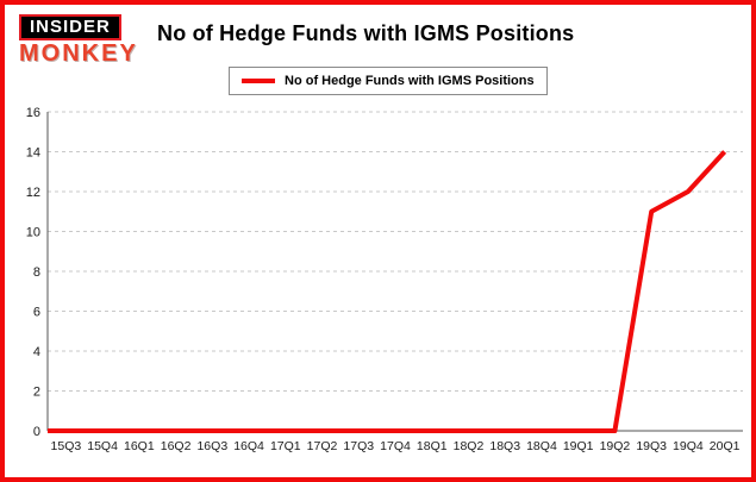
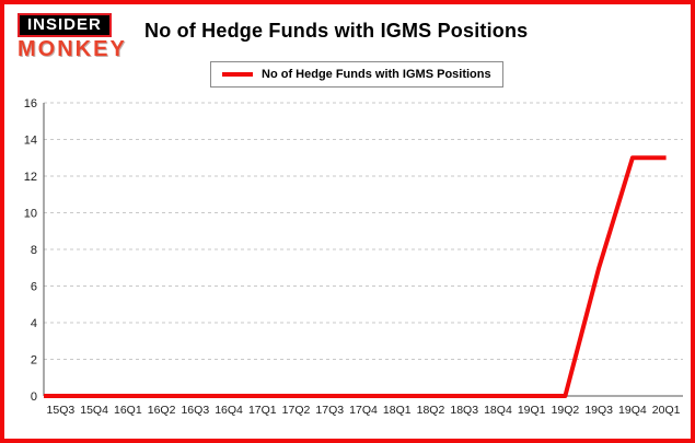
19Q3: 11 -> 7
19Q4: 12 -> 13
20Q1: 14 -> 13
